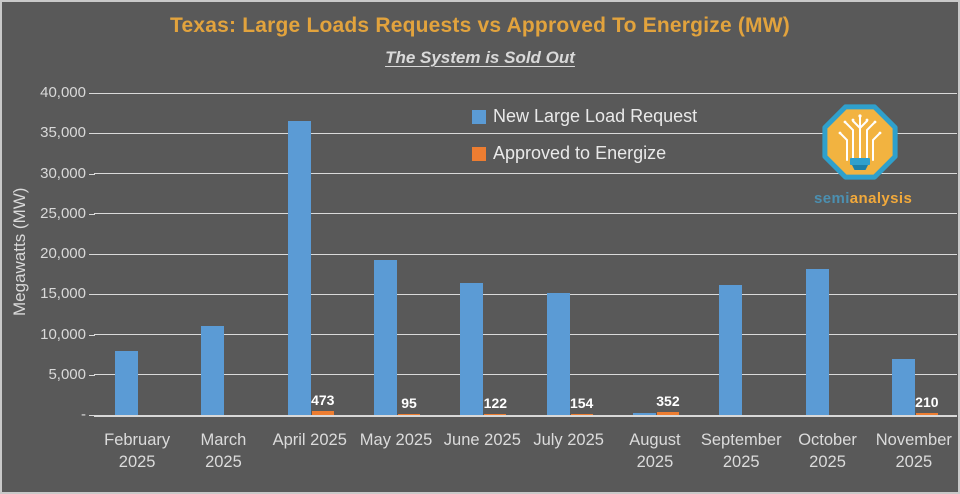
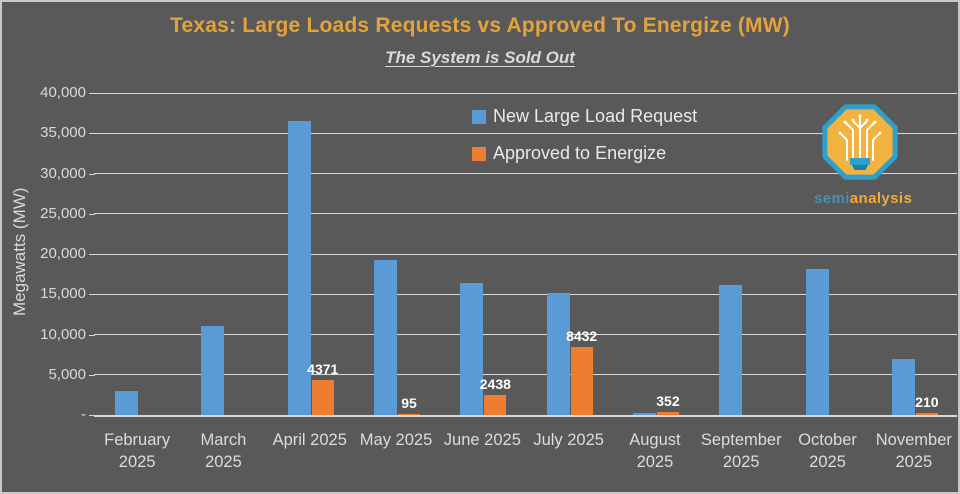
New Large Load Request/February 2025: 8000 -> 3000
Approved to Energize/April 2025: 473 -> 4371
Approved to Energize/June 2025: 122 -> 2438
Approved to Energize/July 2025: 154 -> 8432
